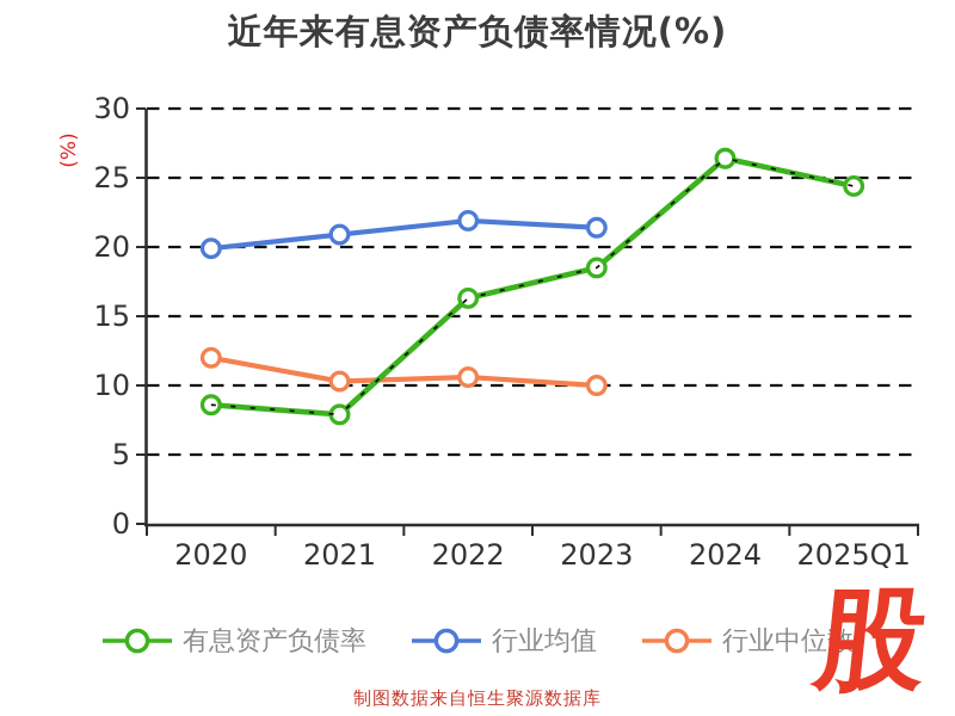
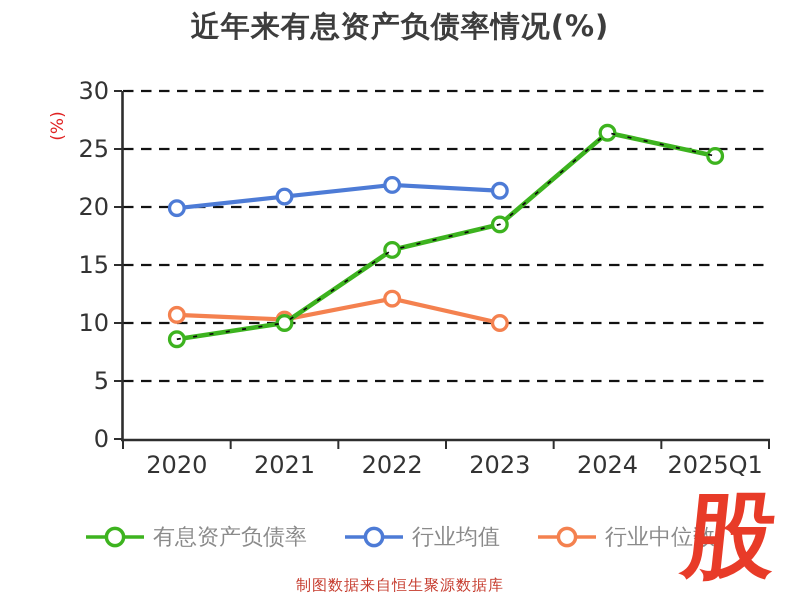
行业中位数/2020: 12.0 -> 10.7
有息资产负债率/2021: 7.9 -> 10.0
行业中位数/2022: 10.6 -> 12.1
